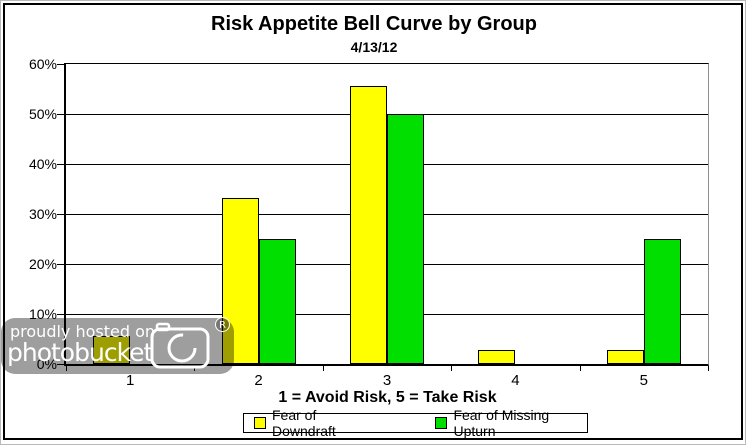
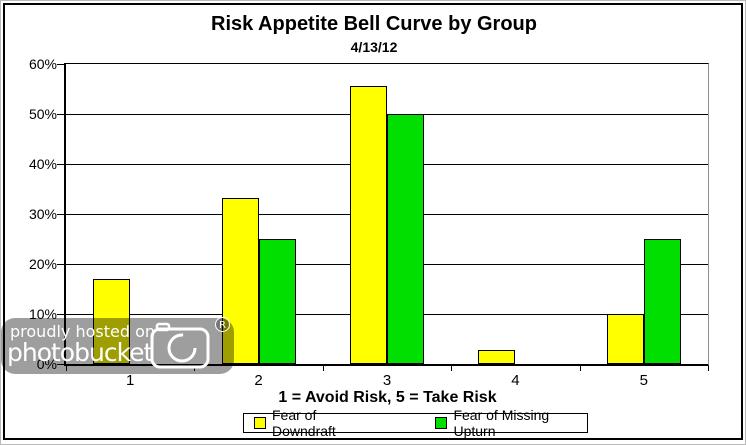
Fear of Downdraft/1: 6% -> 17%
Fear of Downdraft/5: 3% -> 10%
